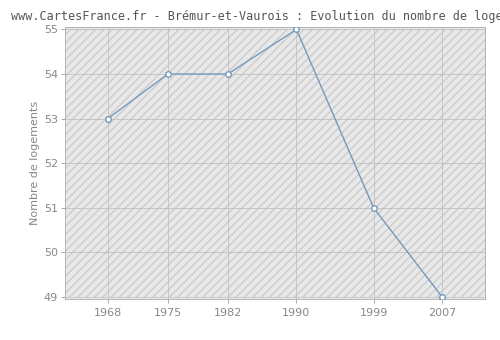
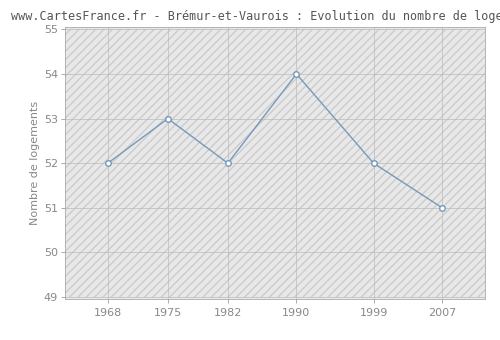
1968: 53 -> 52
1975: 54 -> 53
1982: 54 -> 52
1990: 55 -> 54
1999: 51 -> 52
2007: 49 -> 51
